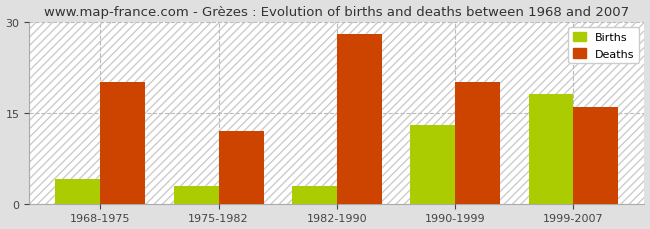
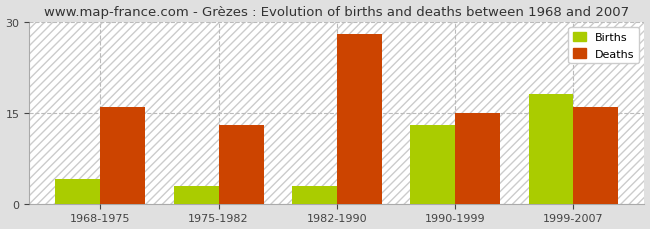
Deaths/1968-1975: 20 -> 16
Deaths/1975-1982: 12 -> 13
Deaths/1990-1999: 20 -> 15
